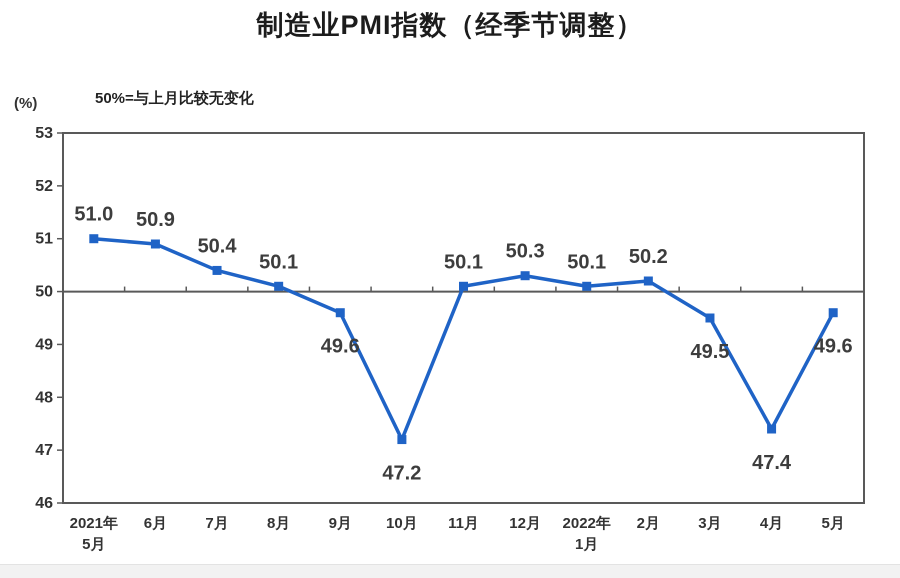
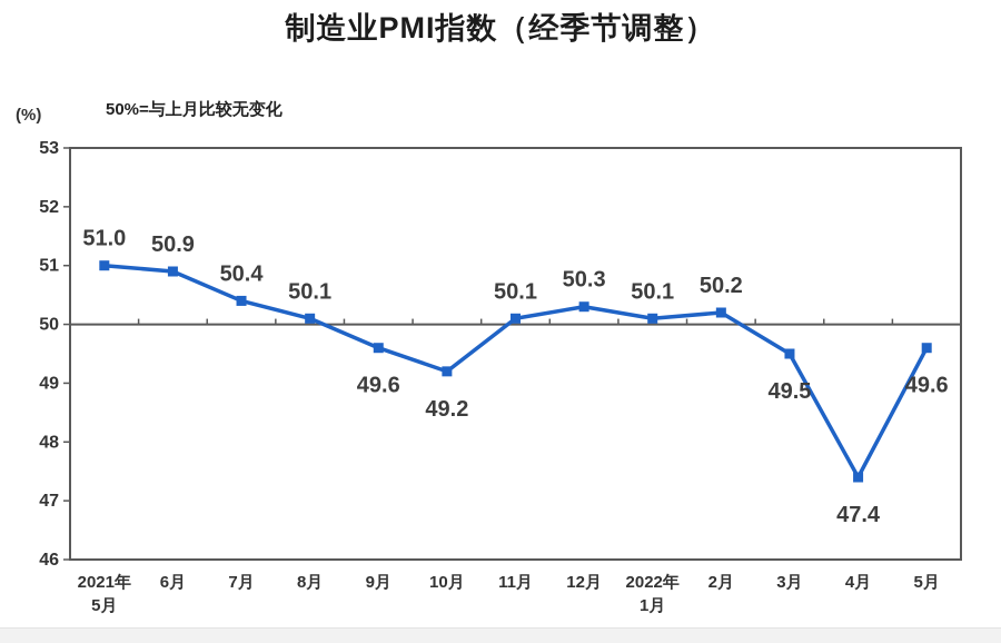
10月: 47.2 -> 49.2
